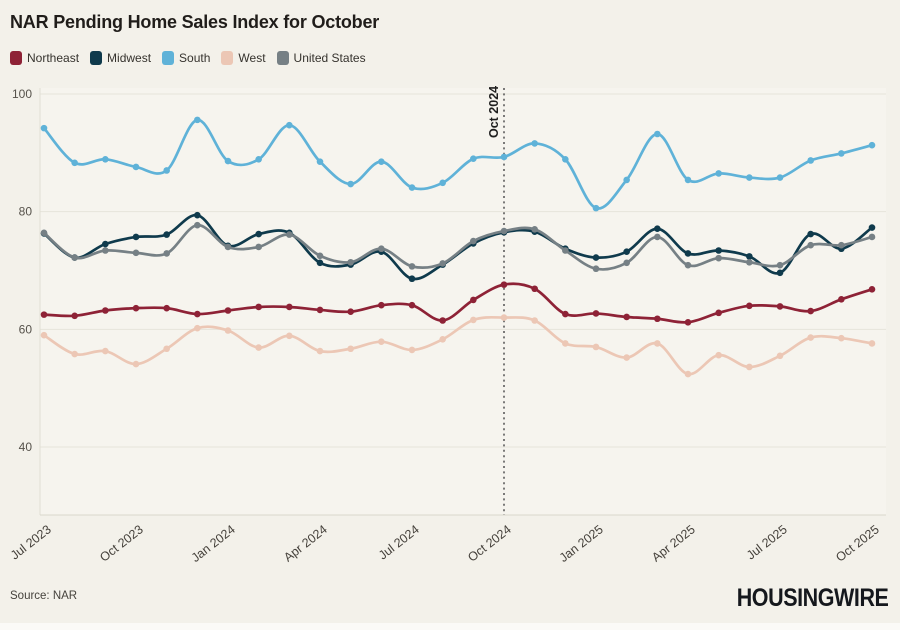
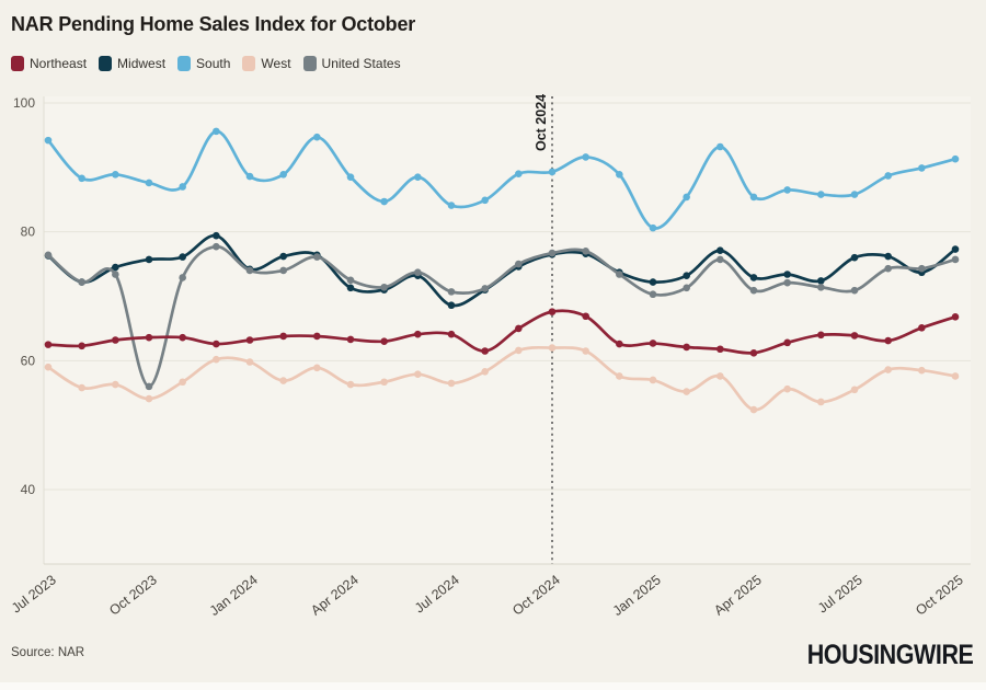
United States/Oct 2023: 73 -> 56
Midwest/Jul 2025: 70 -> 76
